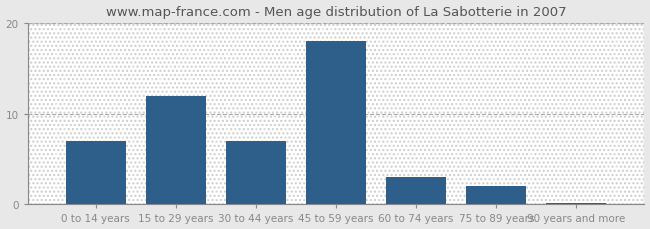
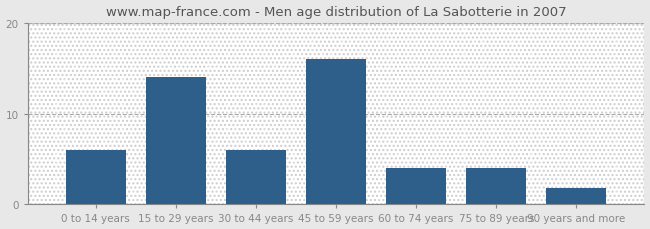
0 to 14 years: 7.0 -> 6.0
15 to 29 years: 12.0 -> 14.0
30 to 44 years: 7.0 -> 6.0
45 to 59 years: 18.0 -> 16.0
60 to 74 years: 3.0 -> 4.0
75 to 89 years: 2.0 -> 4.0
90 years and more: 0.2 -> 1.8
